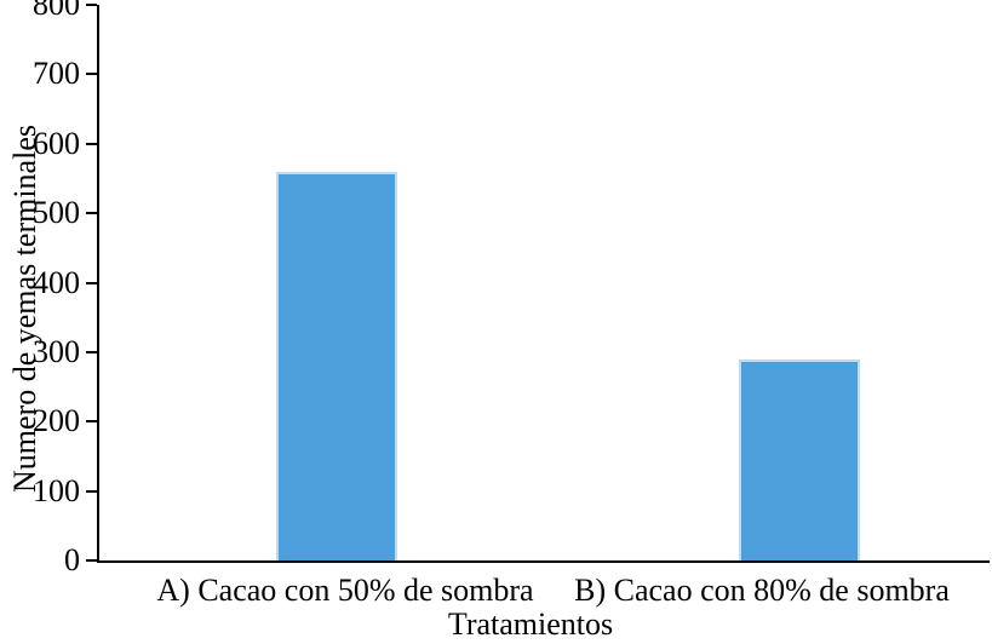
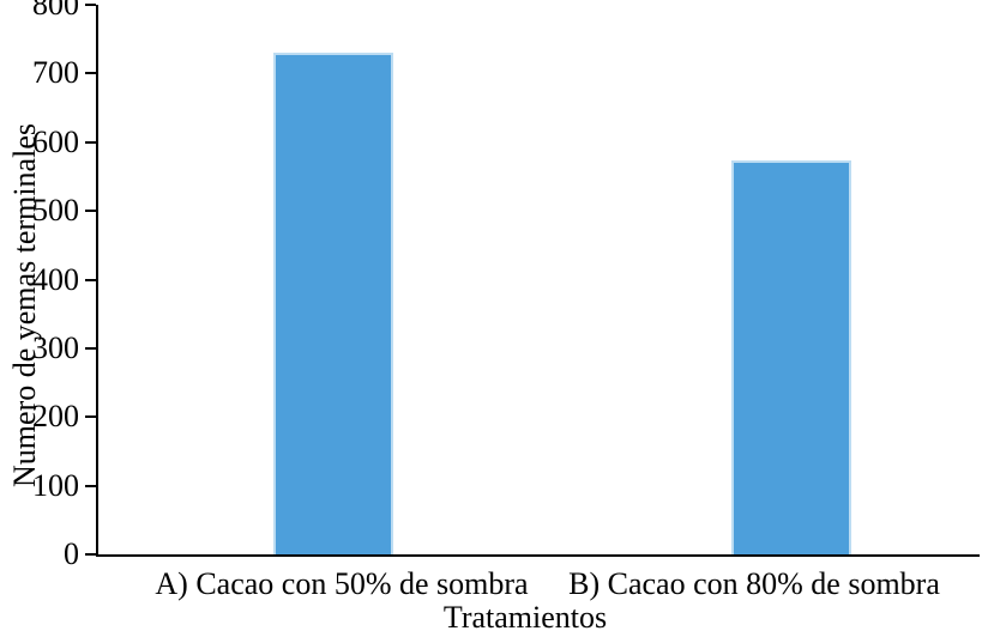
A) Cacao con 50% de sombra: 560 -> 730
B) Cacao con 80% de sombra: 290 -> 570
